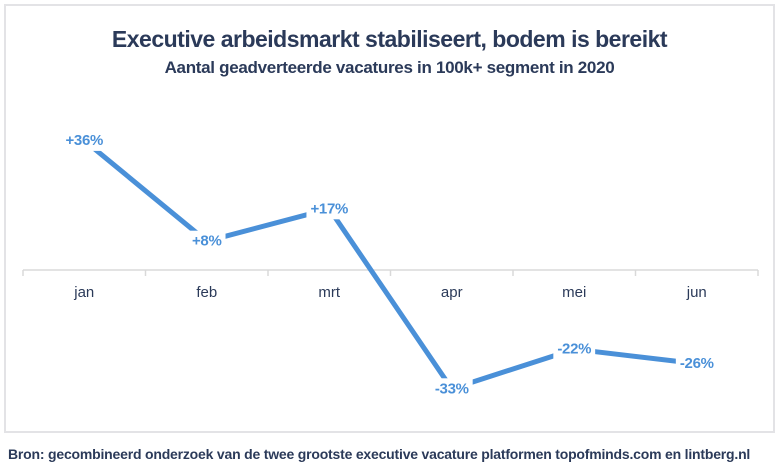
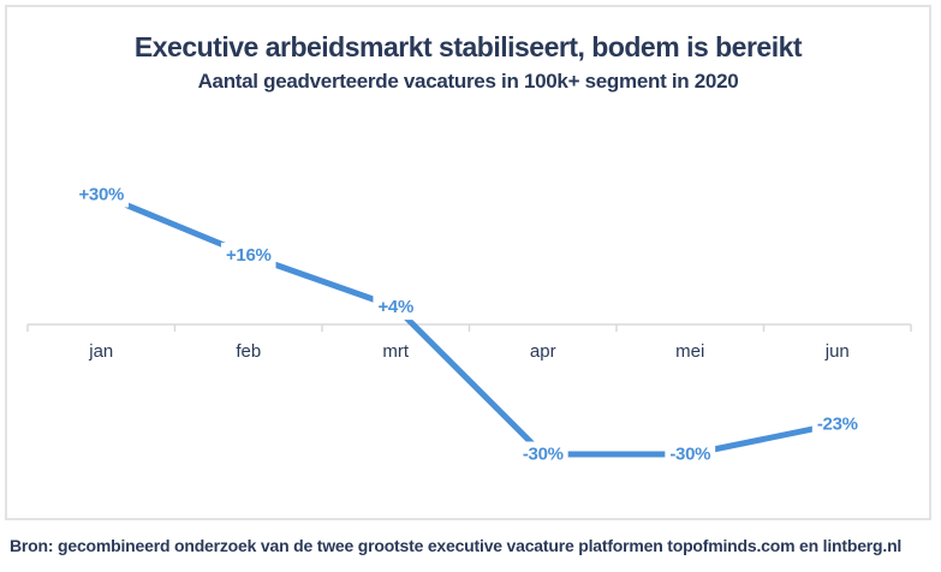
jan: +36% -> +30%
feb: +8% -> +16%
mrt: +17% -> +4%
apr: -33% -> -30%
mei: -22% -> -30%
jun: -26% -> -23%
